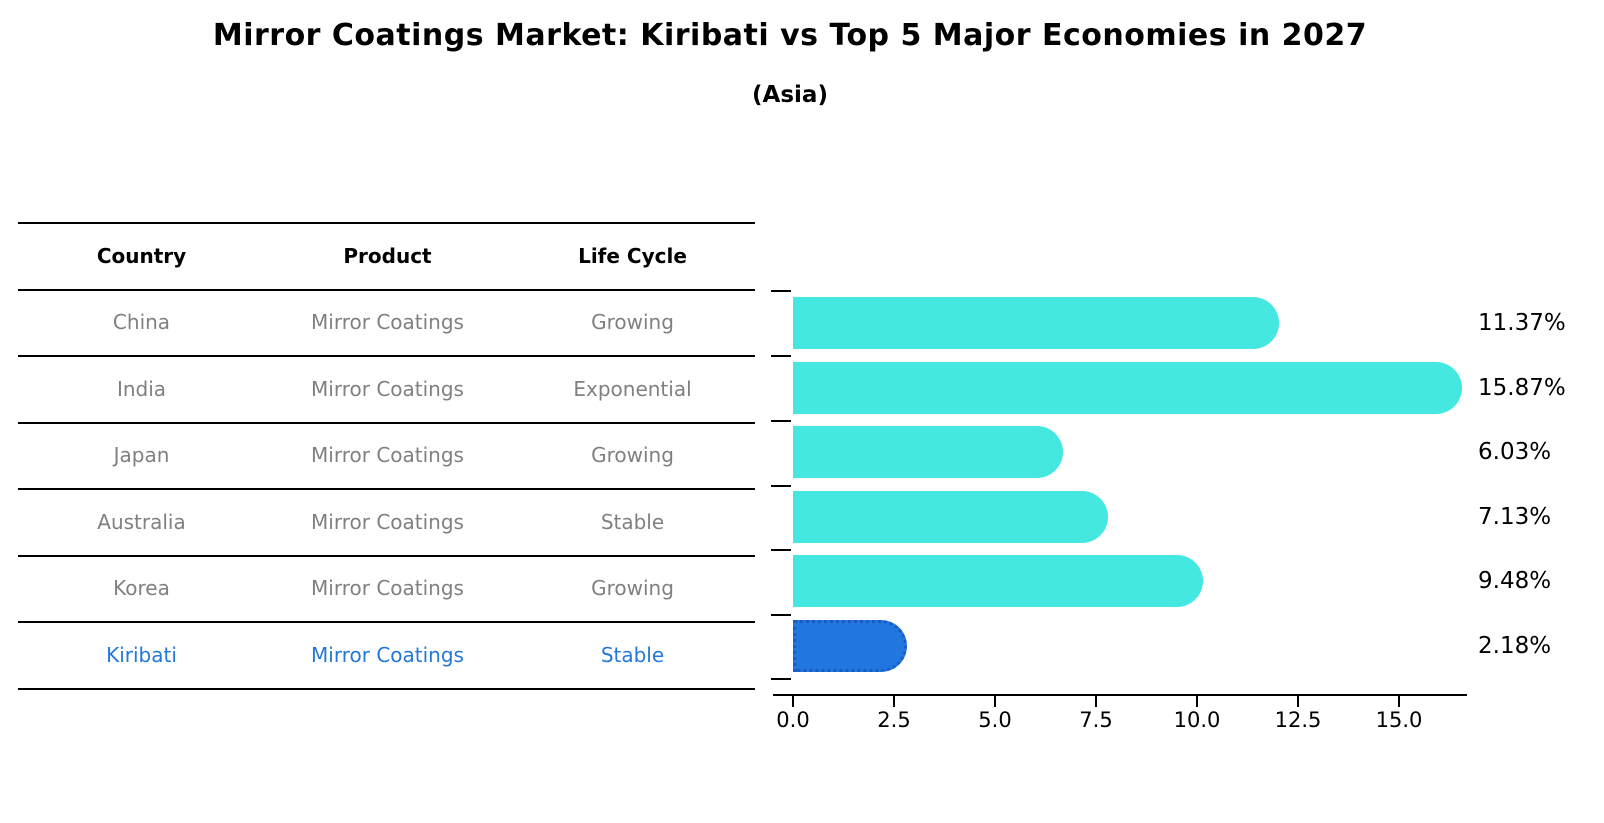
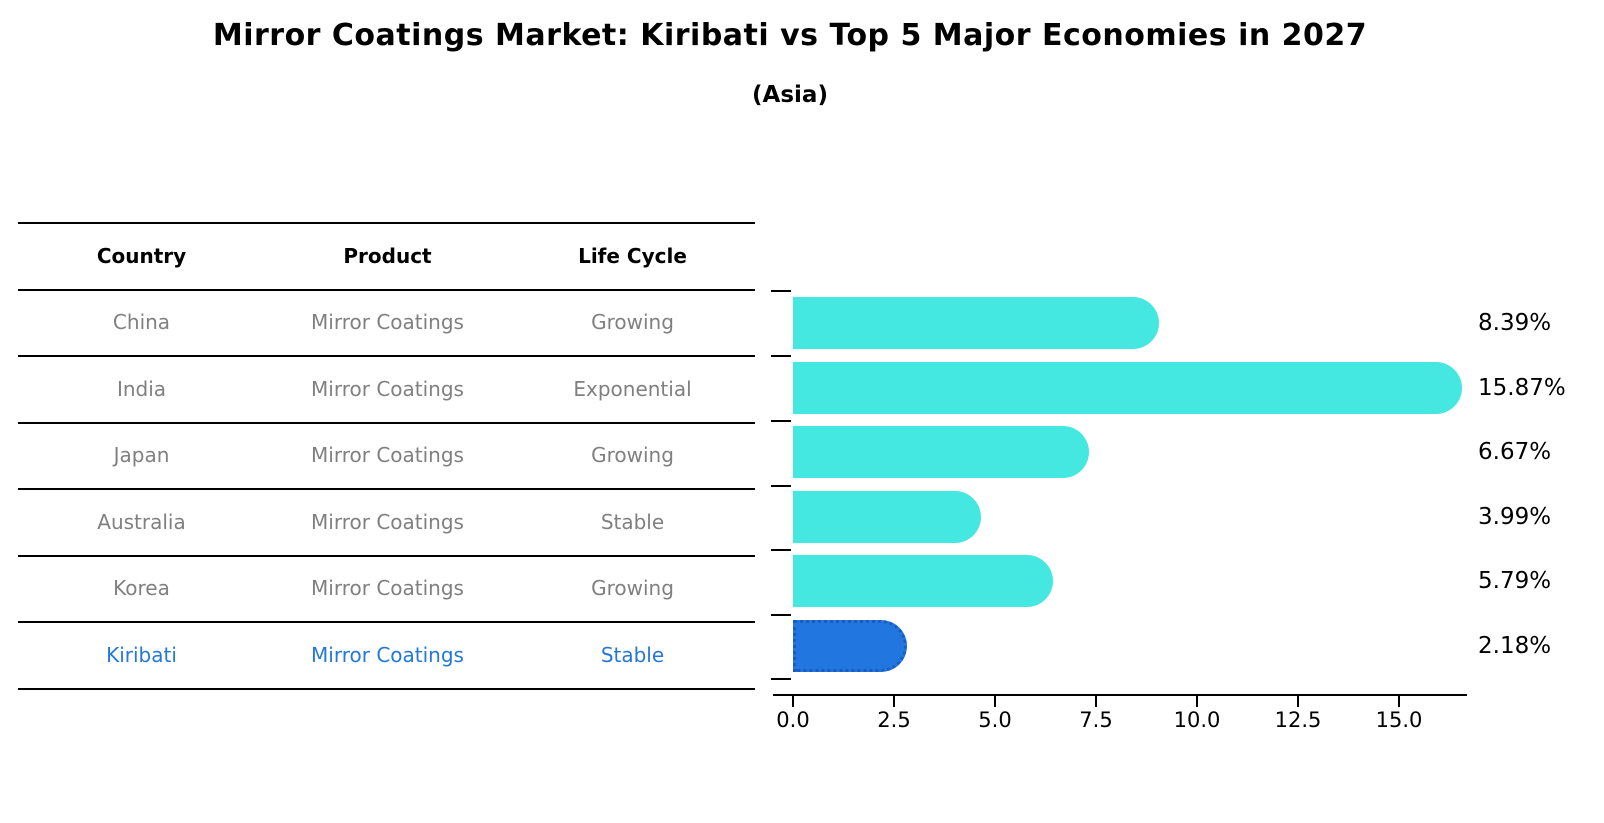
China: 11.37% -> 8.39%
Japan: 6.03% -> 6.67%
Australia: 7.13% -> 3.99%
Korea: 9.48% -> 5.79%
